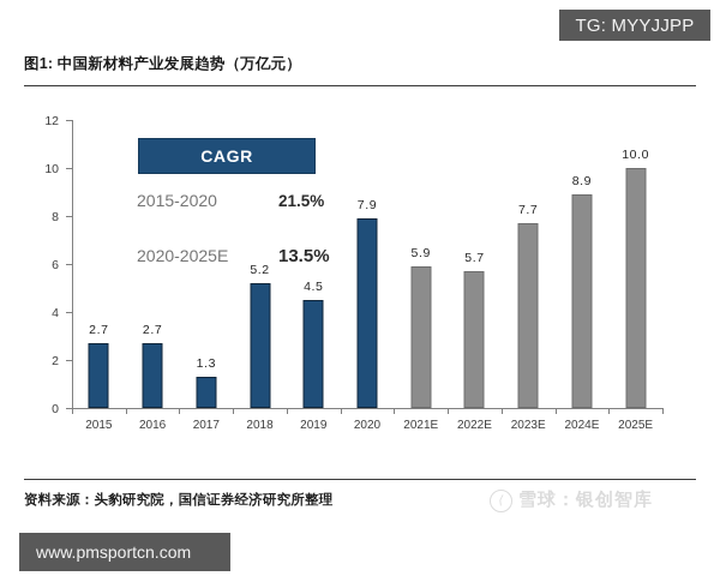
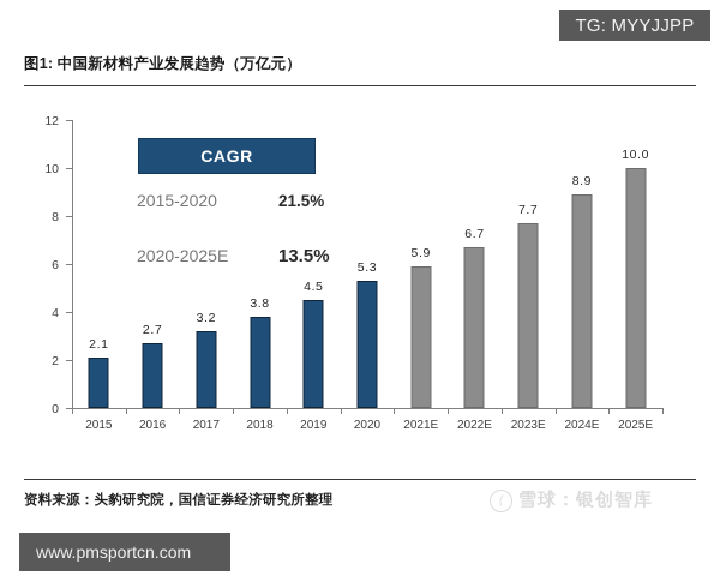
2015: 2.7 -> 2.1
2017: 1.3 -> 3.2
2018: 5.2 -> 3.8
2020: 7.9 -> 5.3
2022E: 5.7 -> 6.7
